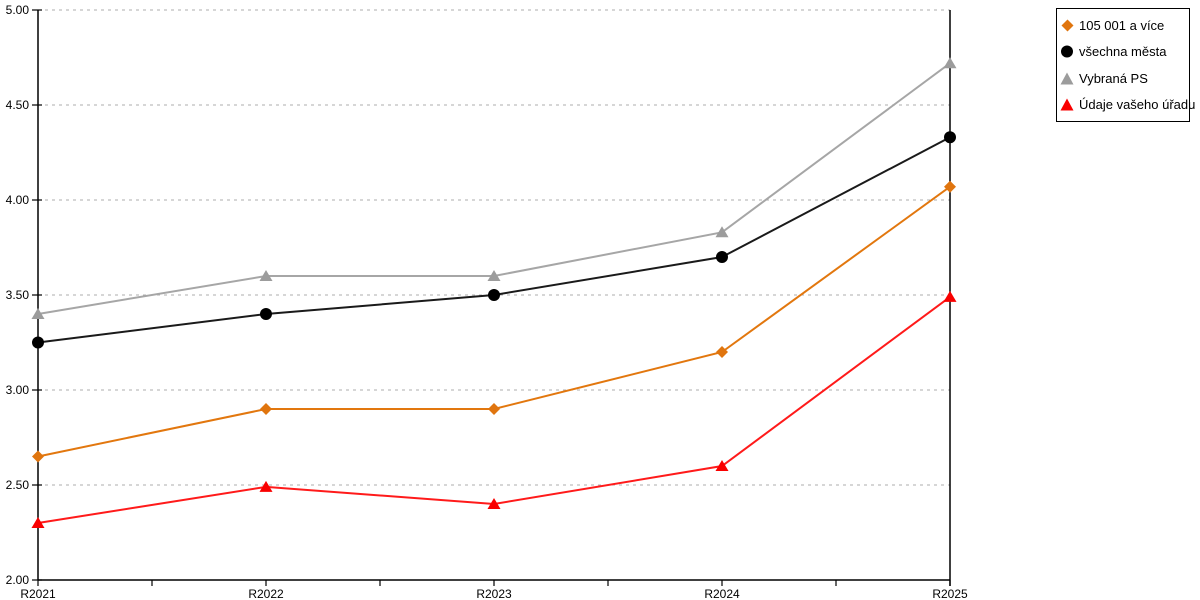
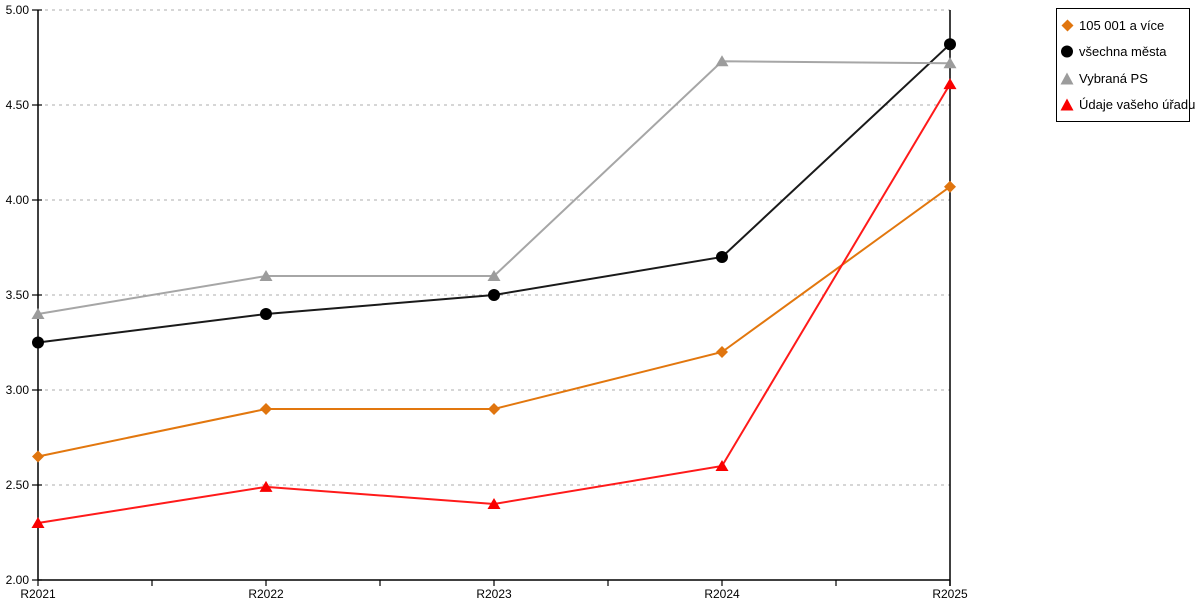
Vybraná PS/R2024: 3.83 -> 4.73
všechna města/R2025: 4.33 -> 4.82
Údaje vašeho úřadu/R2025: 3.49 -> 4.61
